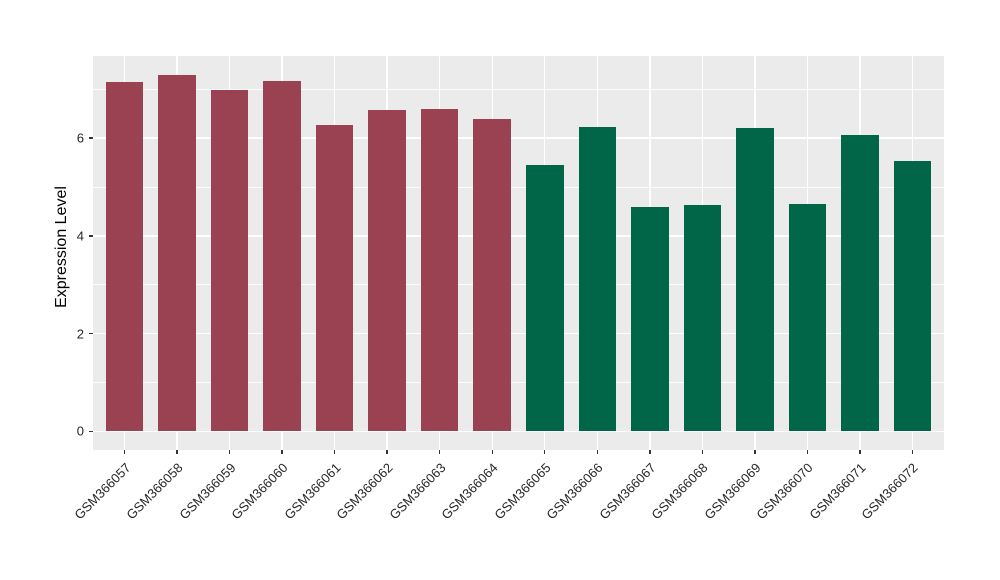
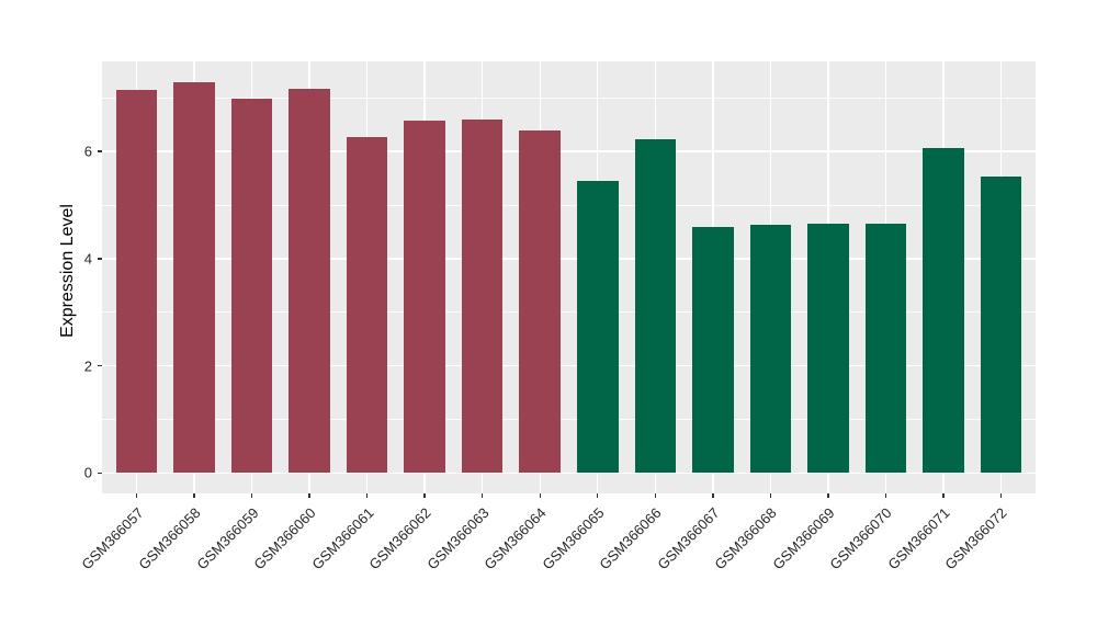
GSM366069: 6.2 -> 4.7
